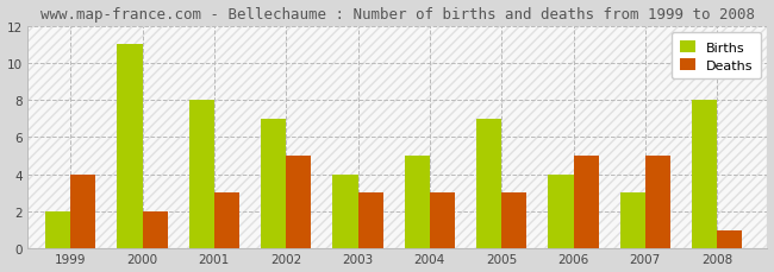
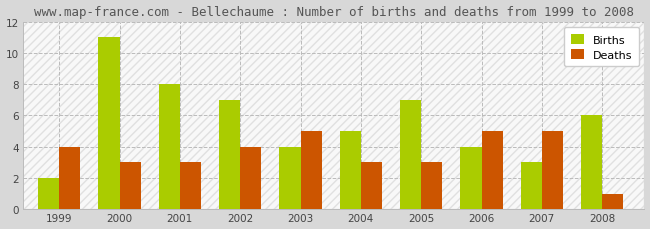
Deaths/2000: 2 -> 3
Deaths/2002: 5 -> 4
Deaths/2003: 3 -> 5
Births/2008: 8 -> 6
